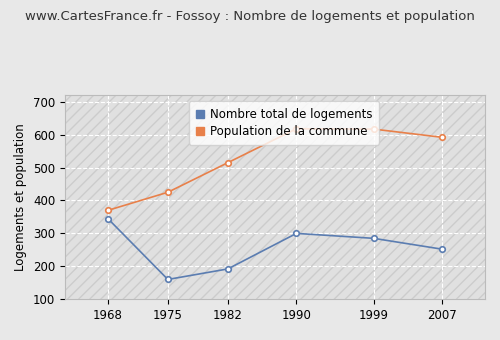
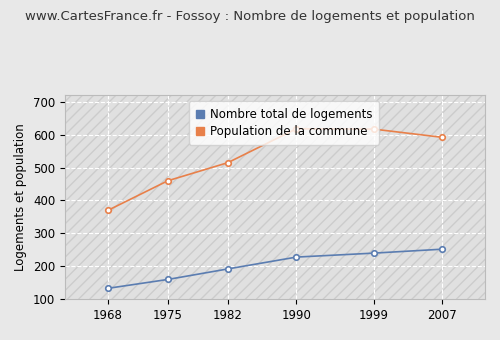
Nombre total de logements/1968: 345 -> 133
Population de la commune/1975: 425 -> 460
Nombre total de logements/1990: 300 -> 228
Nombre total de logements/1999: 285 -> 240
